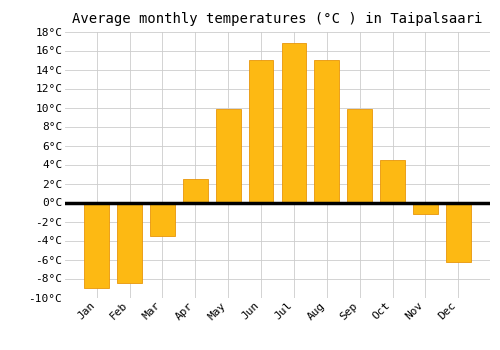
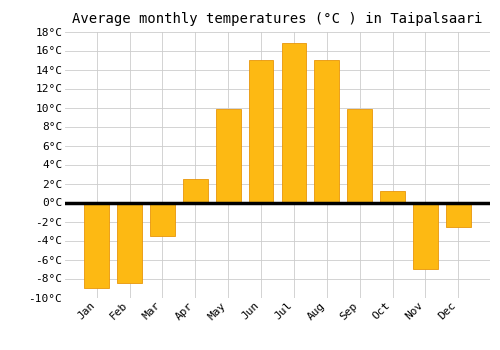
Oct: 4.5°C -> 1.2°C
Nov: -1.2°C -> -7.0°C
Dec: -6.3°C -> -2.6°C
